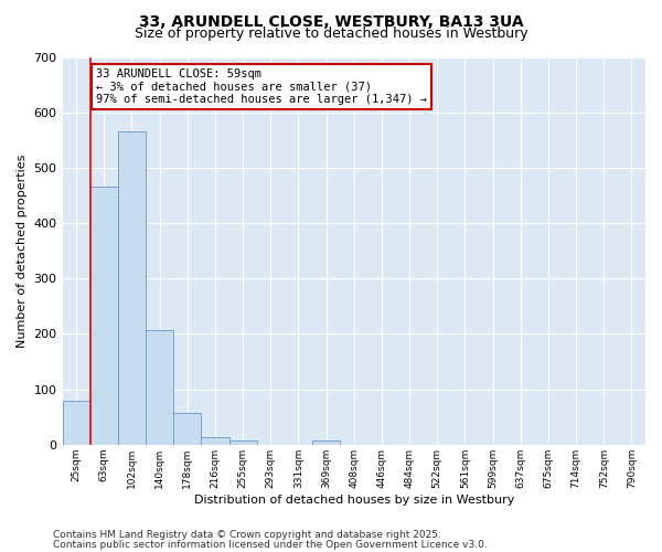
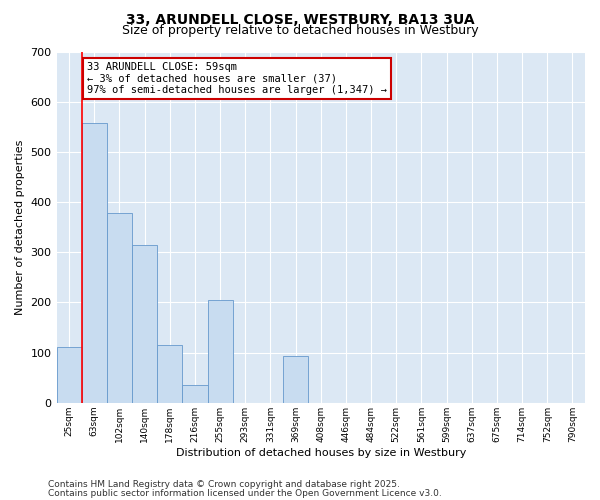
25sqm: 80 -> 112
63sqm: 465 -> 558
102sqm: 565 -> 378
140sqm: 207 -> 314
178sqm: 57 -> 116
216sqm: 14 -> 36
255sqm: 8 -> 204
369sqm: 8 -> 94
